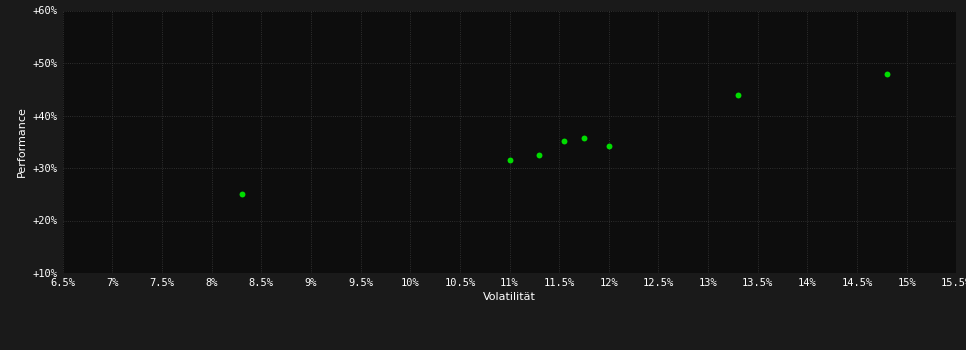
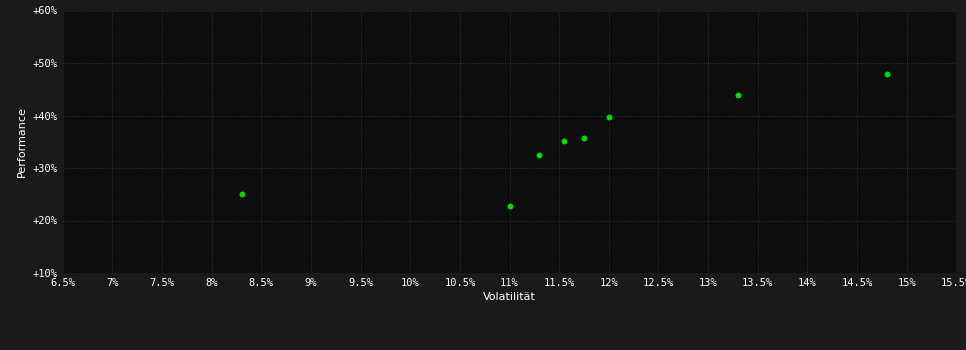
11%: 31.5% -> 22.8%
12%: 34.2% -> 39.8%
